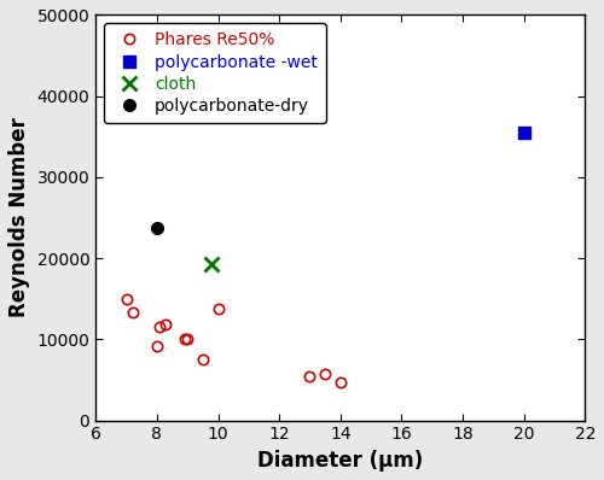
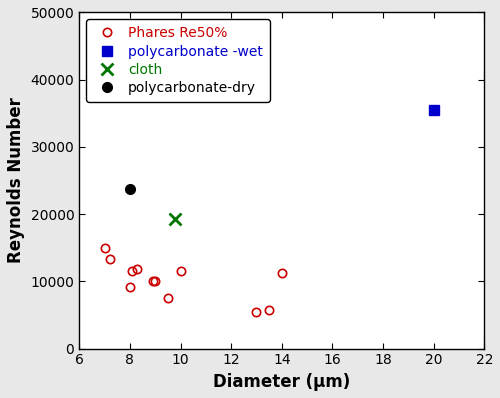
10: 13800 -> 11600
14: 4700 -> 11200
